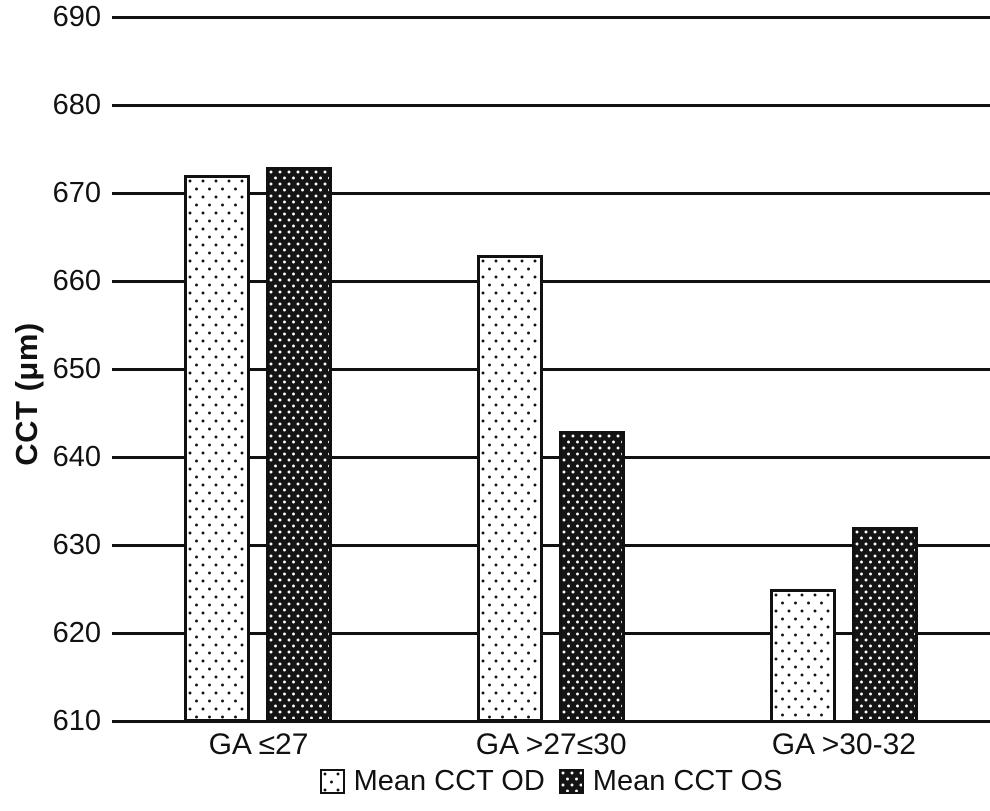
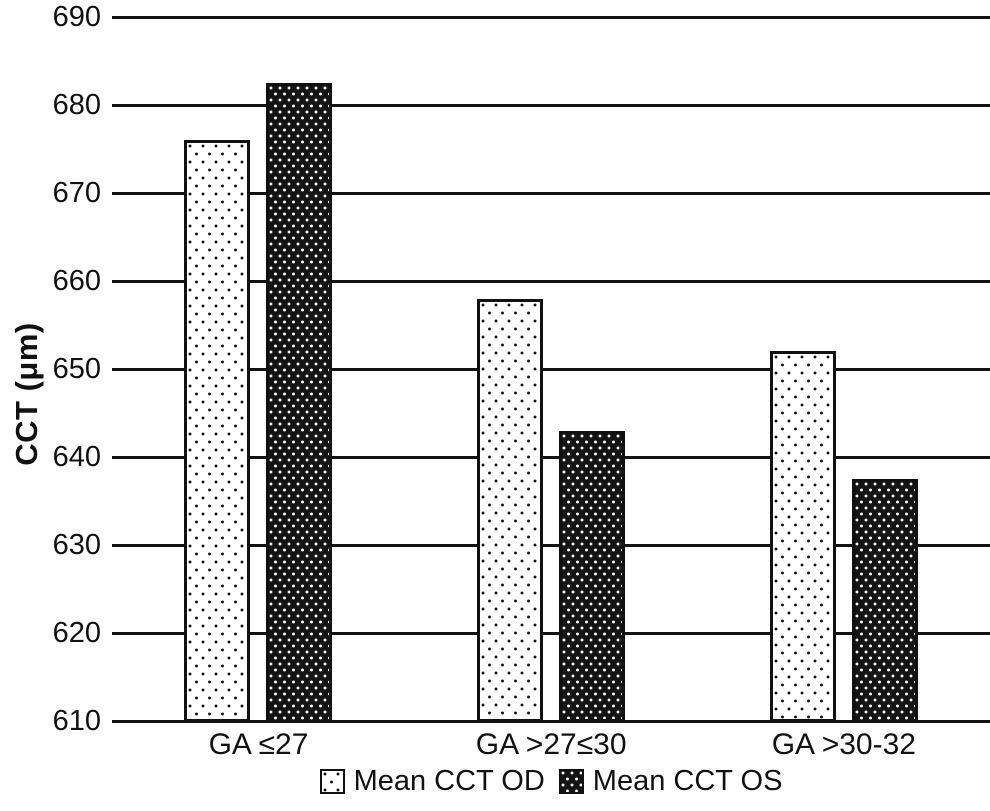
Mean CCT OD/GA ≤27: 672 -> 676
Mean CCT OS/GA ≤27: 673 -> 682
Mean CCT OD/GA >27≤30: 663 -> 658
Mean CCT OD/GA >30-32: 625 -> 652
Mean CCT OS/GA >30-32: 632 -> 638
